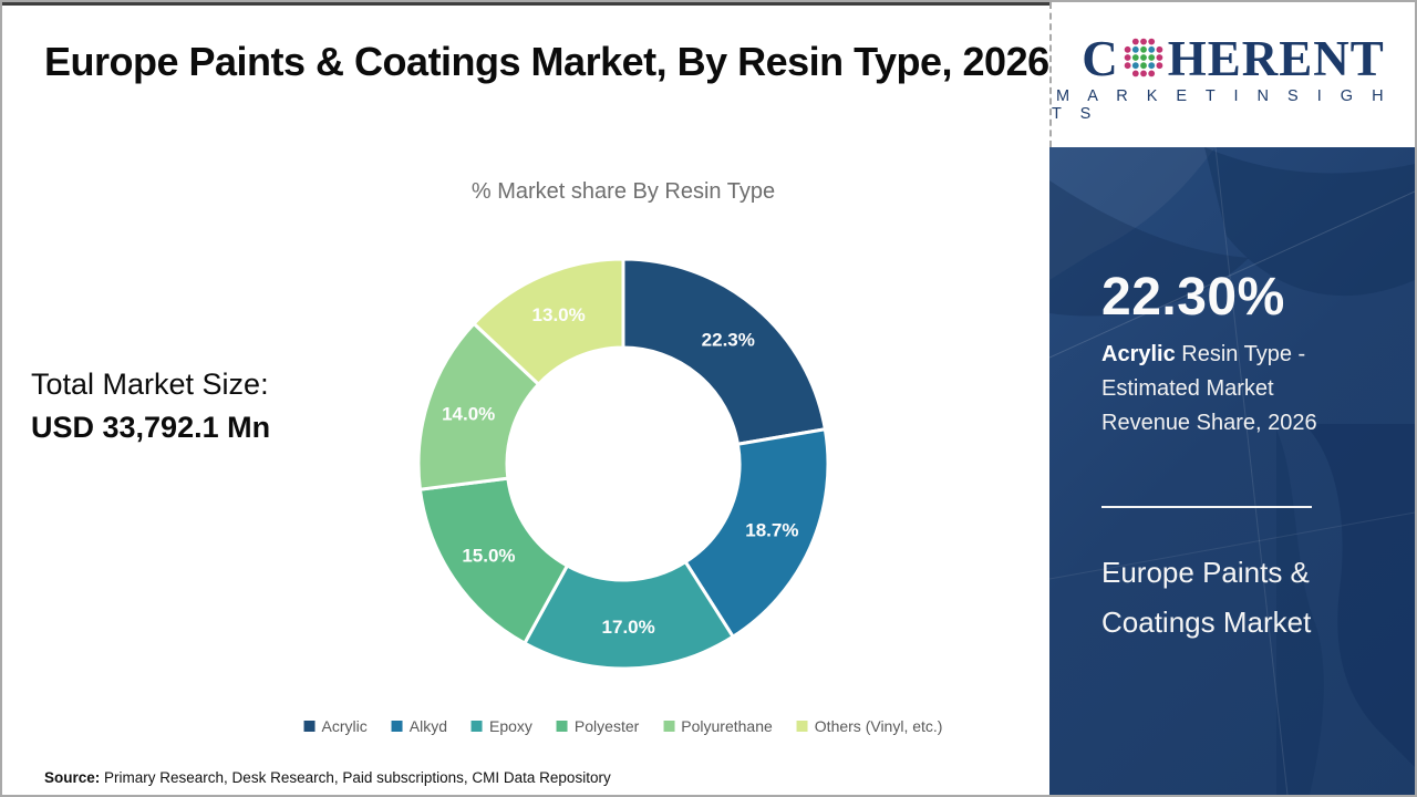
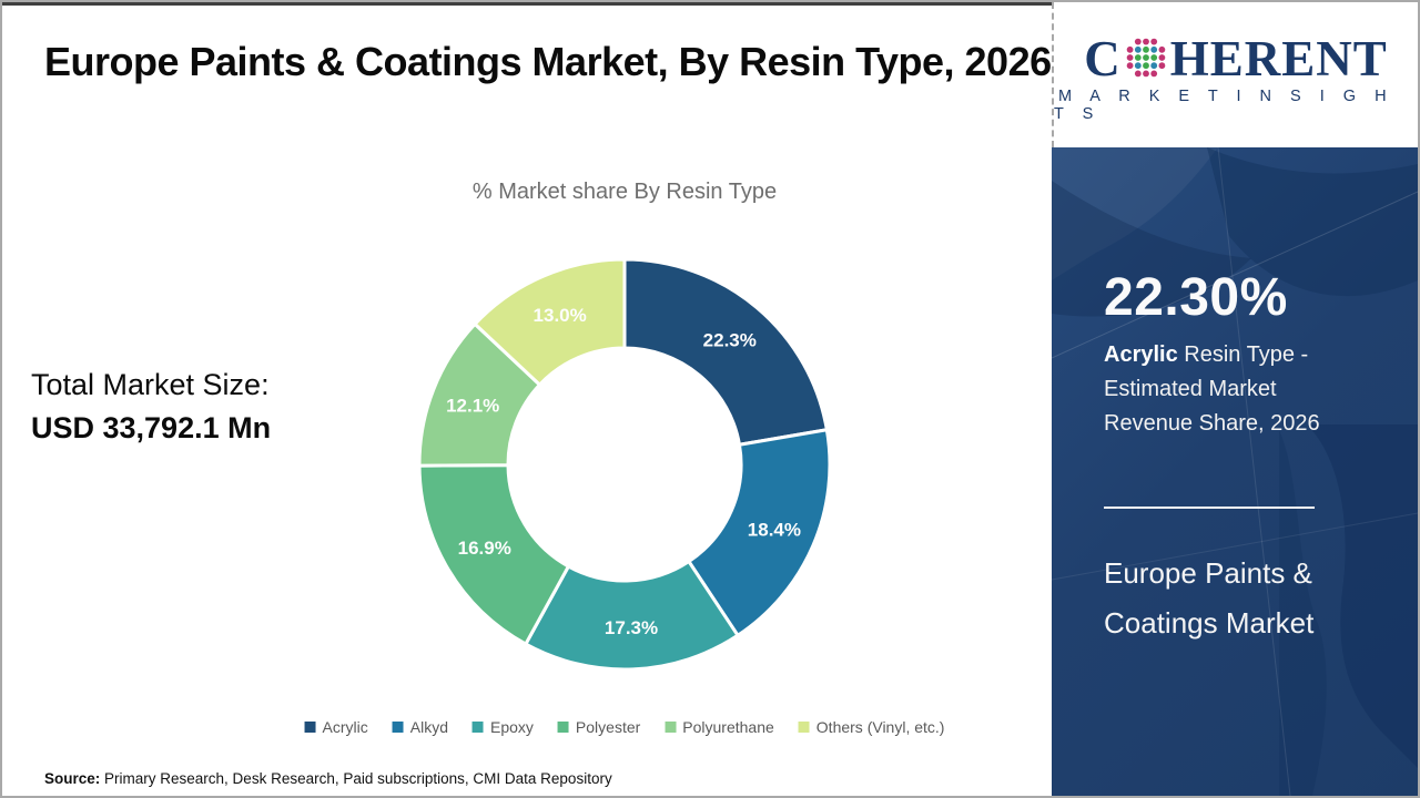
Alkyd: 18.7% -> 18.4%
Epoxy: 17.0% -> 17.3%
Polyester: 15.0% -> 16.9%
Polyurethane: 14.0% -> 12.1%
